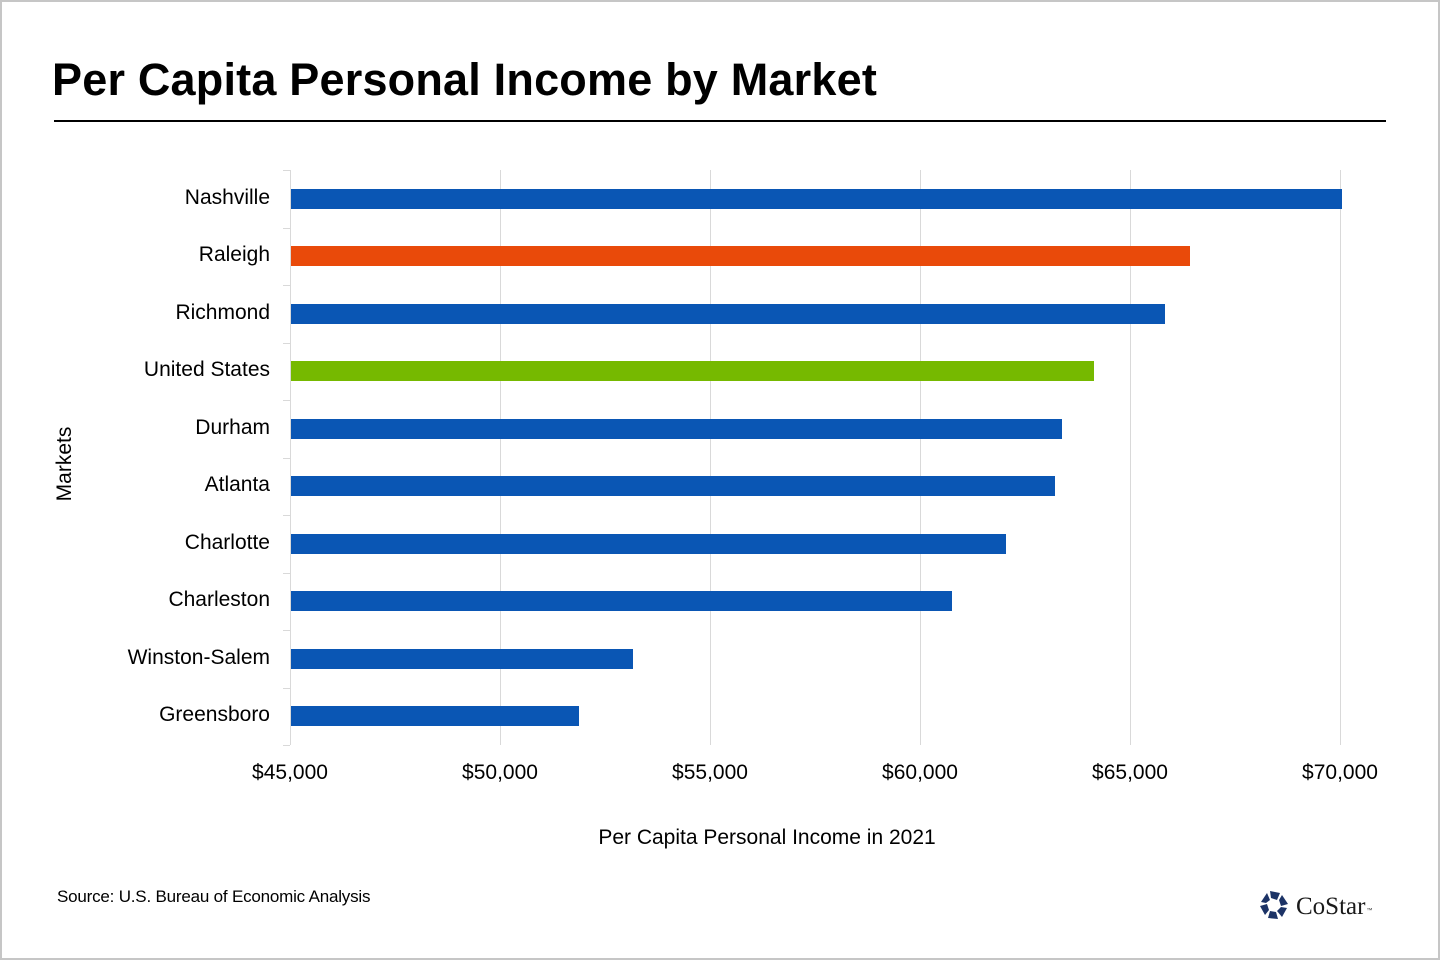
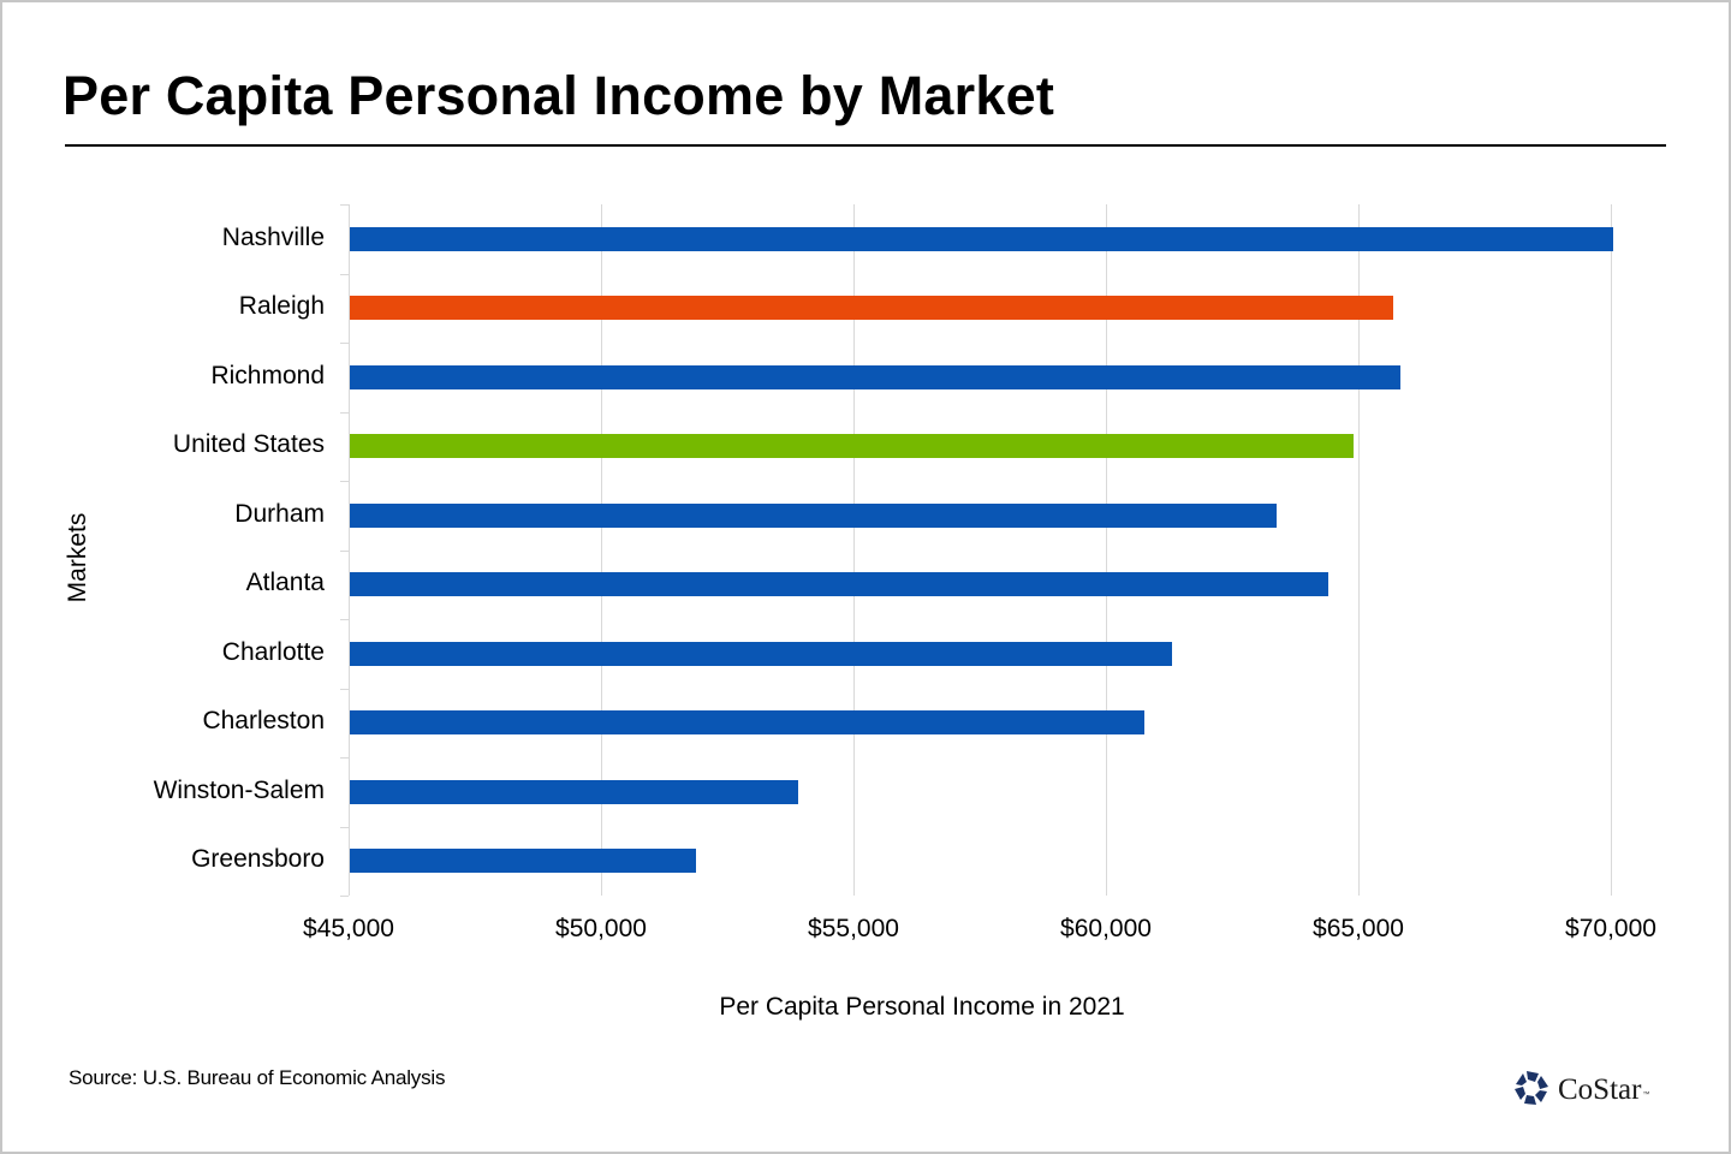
Raleigh: $66400 -> $65700
United States: $64100 -> $64900
Atlanta: $63200 -> $64400
Charlotte: $62000 -> $61300
Winston-Salem: $53200 -> $53900
